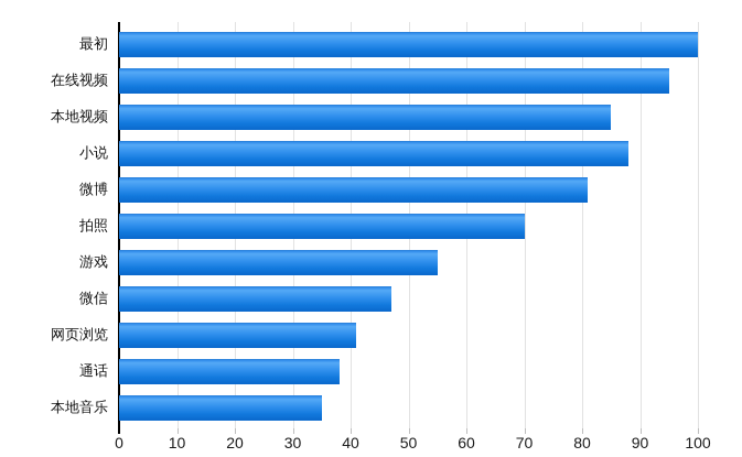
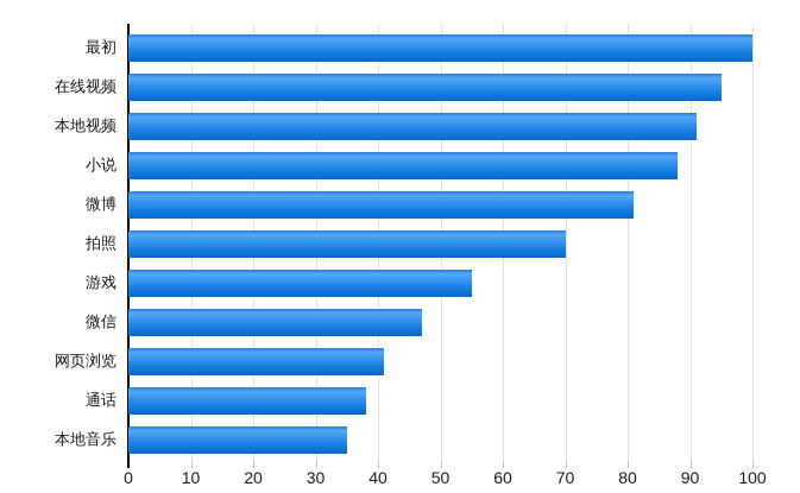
本地视频: 85 -> 91
